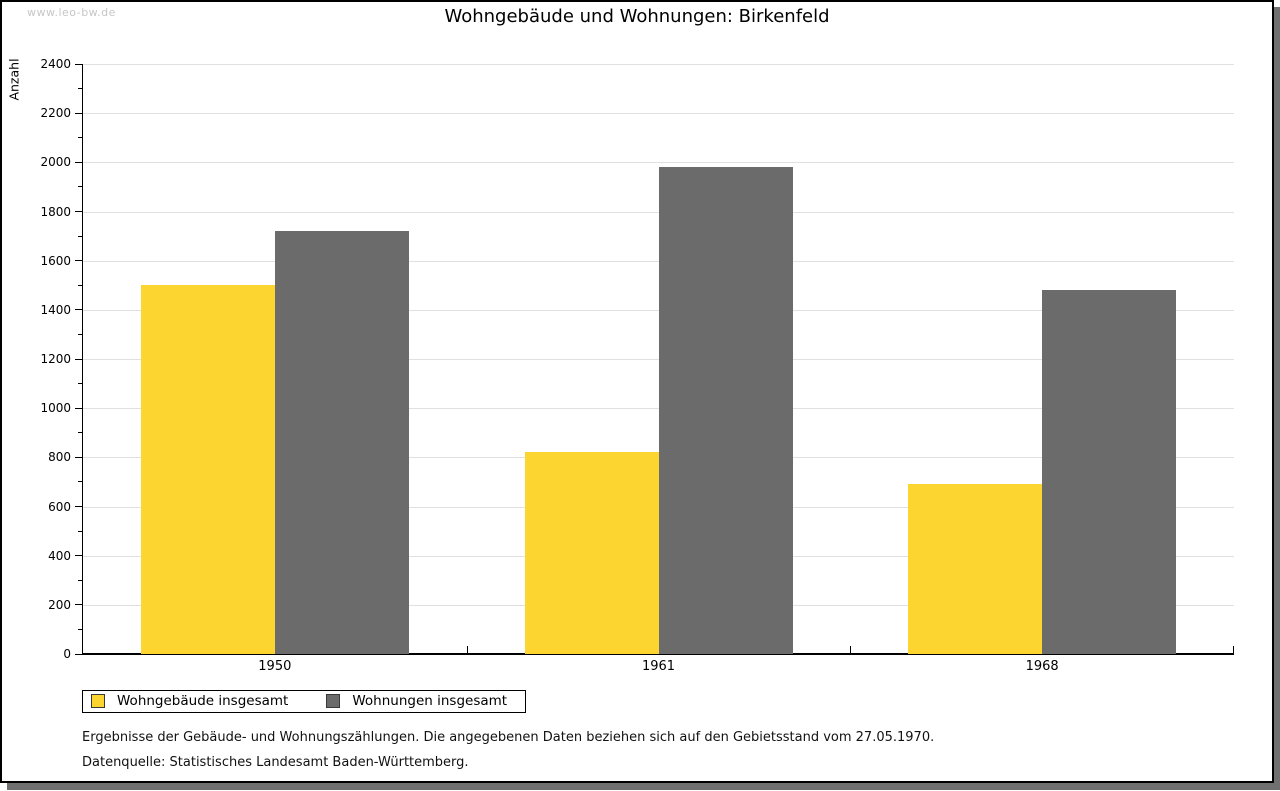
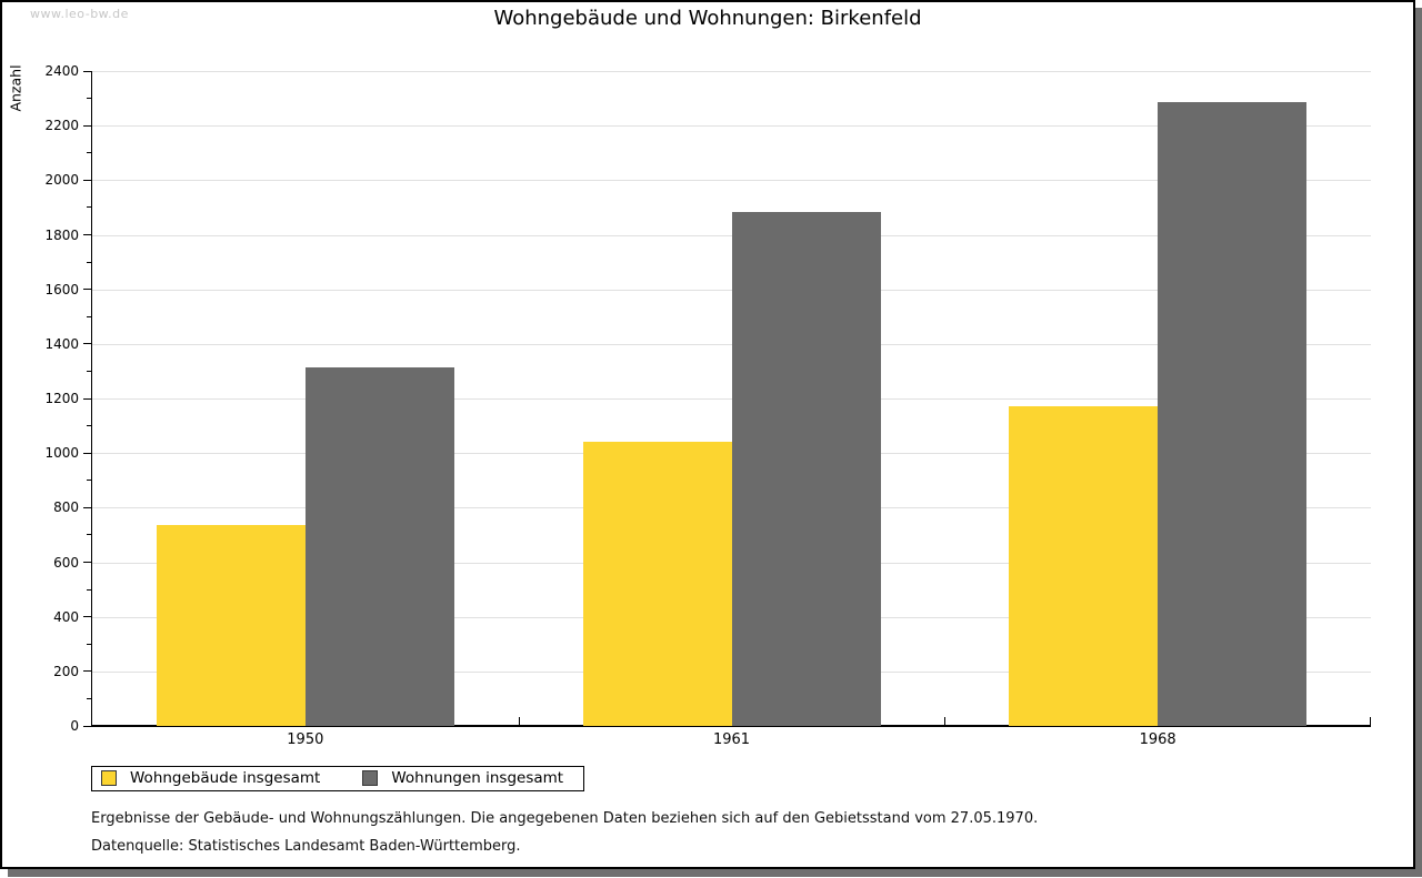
Wohngebäude insgesamt/1950: 1500 -> 740
Wohnungen insgesamt/1950: 1720 -> 1320
Wohngebäude insgesamt/1961: 820 -> 1040
Wohnungen insgesamt/1961: 1980 -> 1880
Wohngebäude insgesamt/1968: 690 -> 1170
Wohnungen insgesamt/1968: 1480 -> 2280
